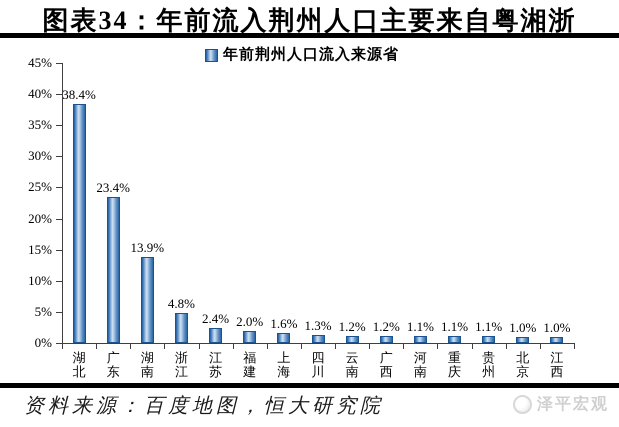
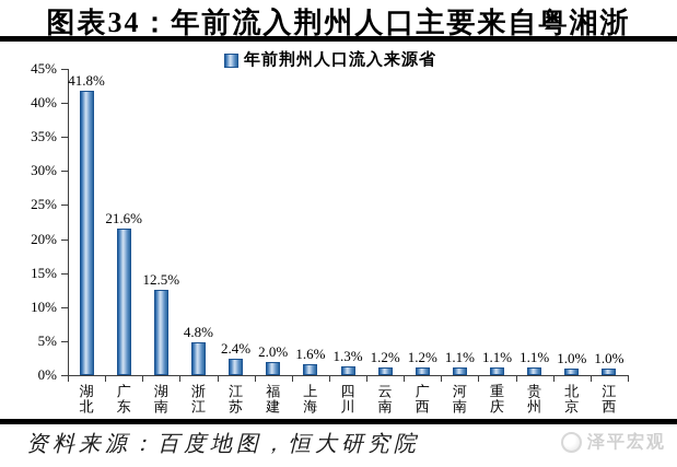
湖北: 38.4% -> 41.8%
广东: 23.4% -> 21.6%
湖南: 13.9% -> 12.5%
